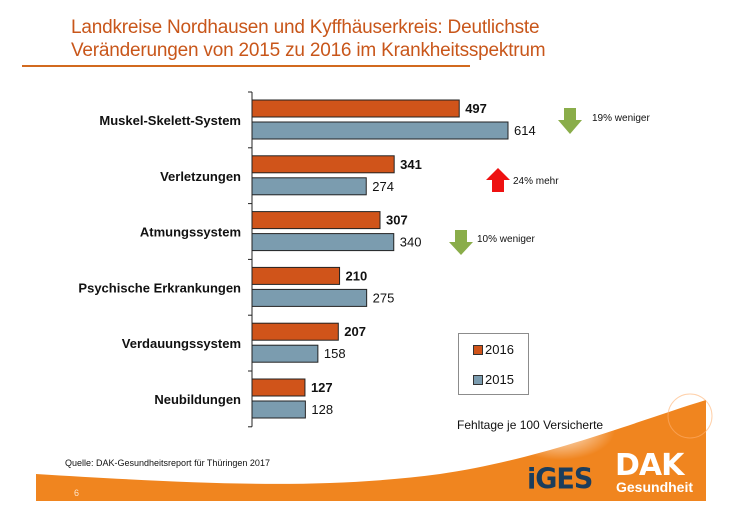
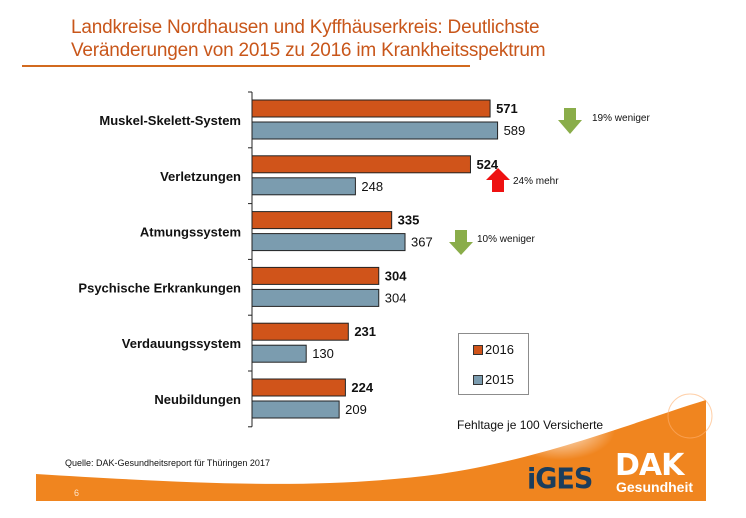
2016/Muskel-Skelett-System: 497 -> 571
2015/Muskel-Skelett-System: 614 -> 589
2016/Verletzungen: 341 -> 524
2015/Verletzungen: 274 -> 248
2016/Atmungssystem: 307 -> 335
2015/Atmungssystem: 340 -> 367
2016/Psychische Erkrankungen: 210 -> 304
2015/Psychische Erkrankungen: 275 -> 304
2016/Verdauungssystem: 207 -> 231
2015/Verdauungssystem: 158 -> 130
2016/Neubildungen: 127 -> 224
2015/Neubildungen: 128 -> 209
